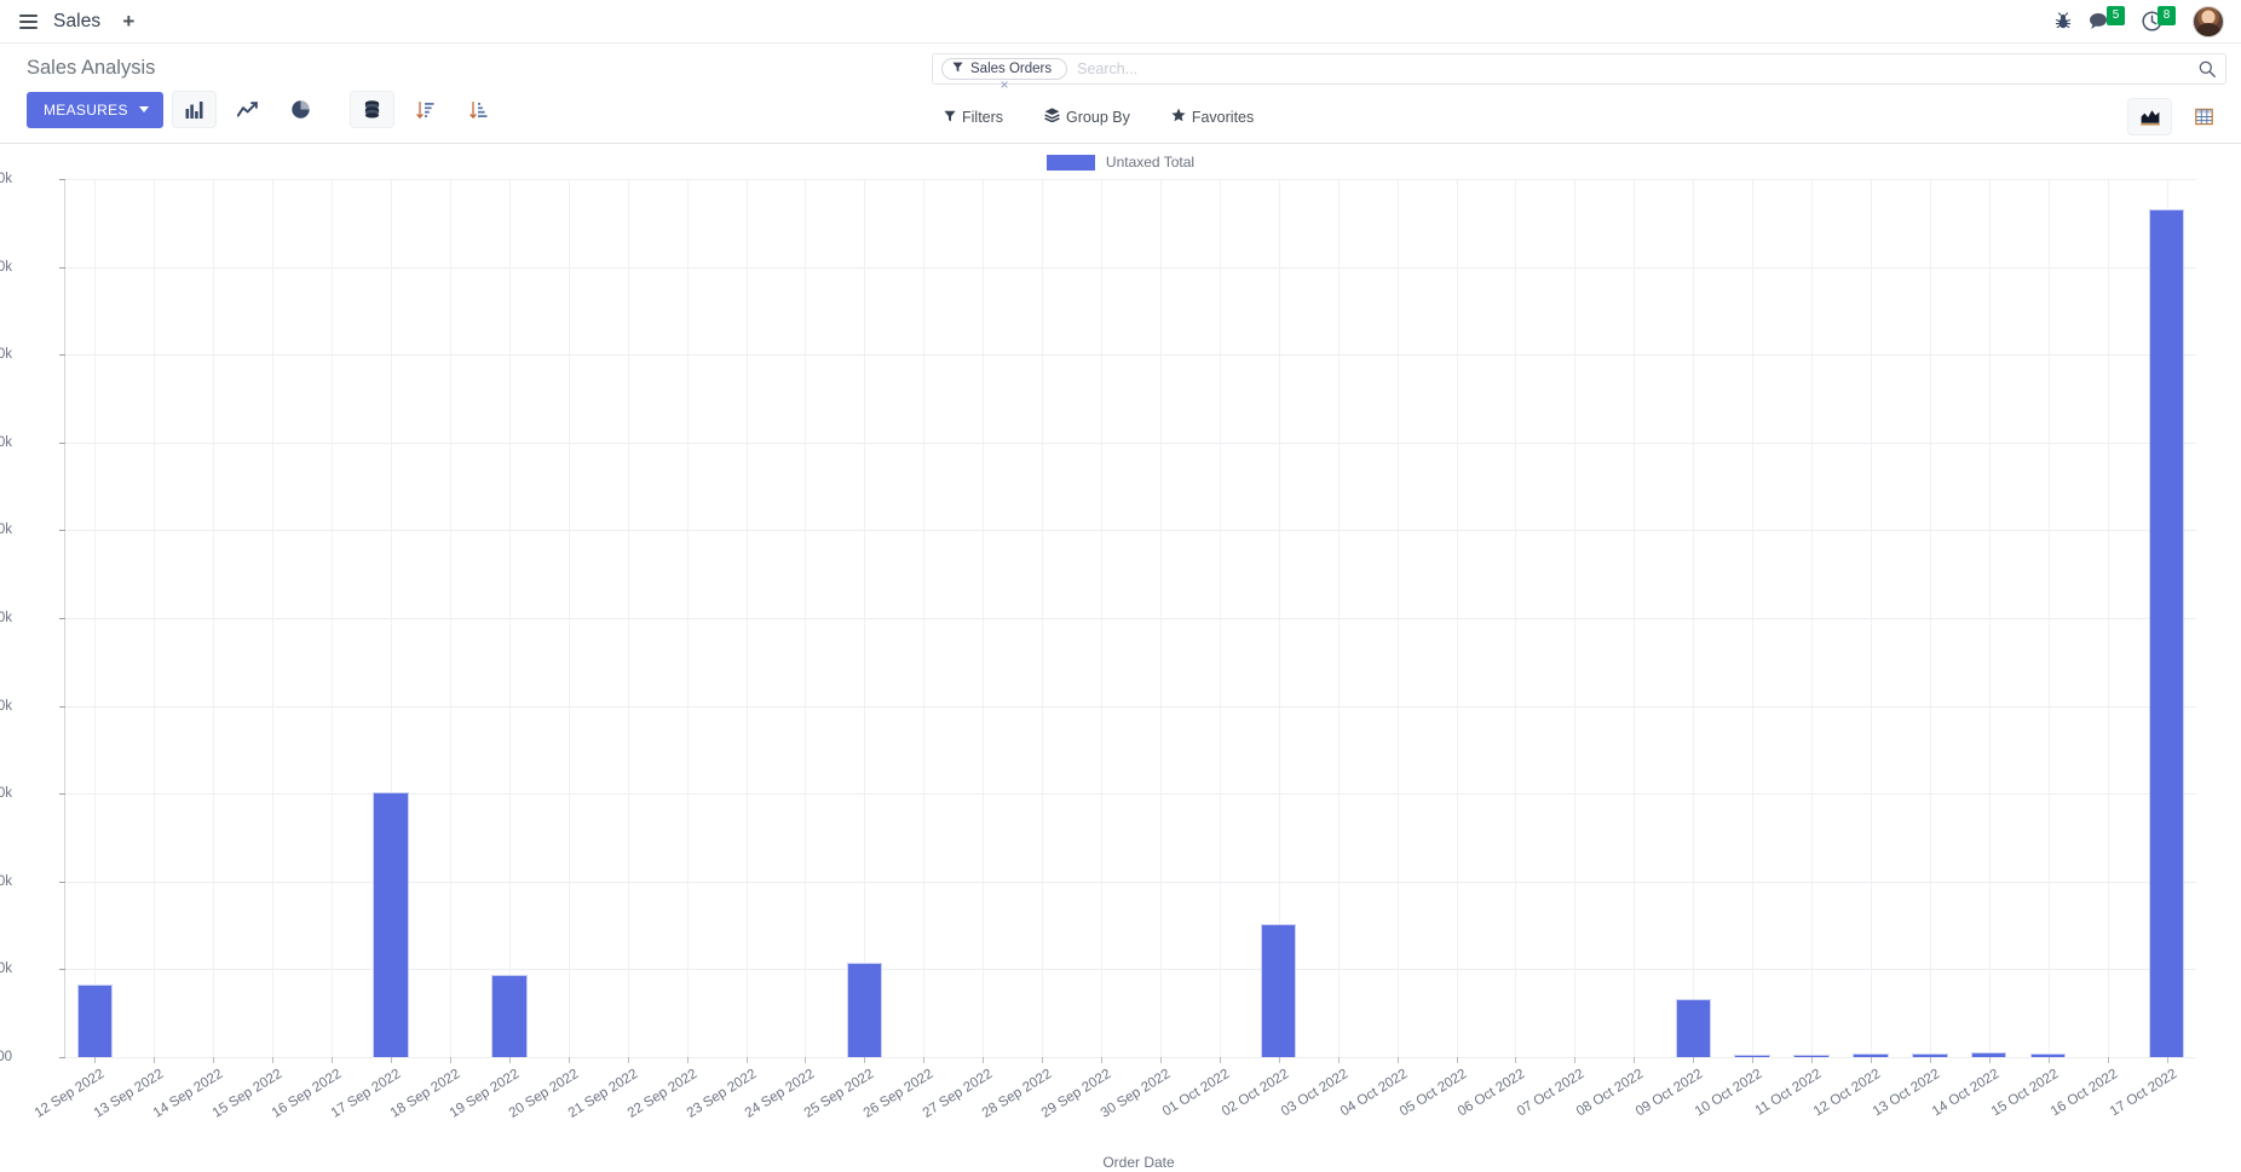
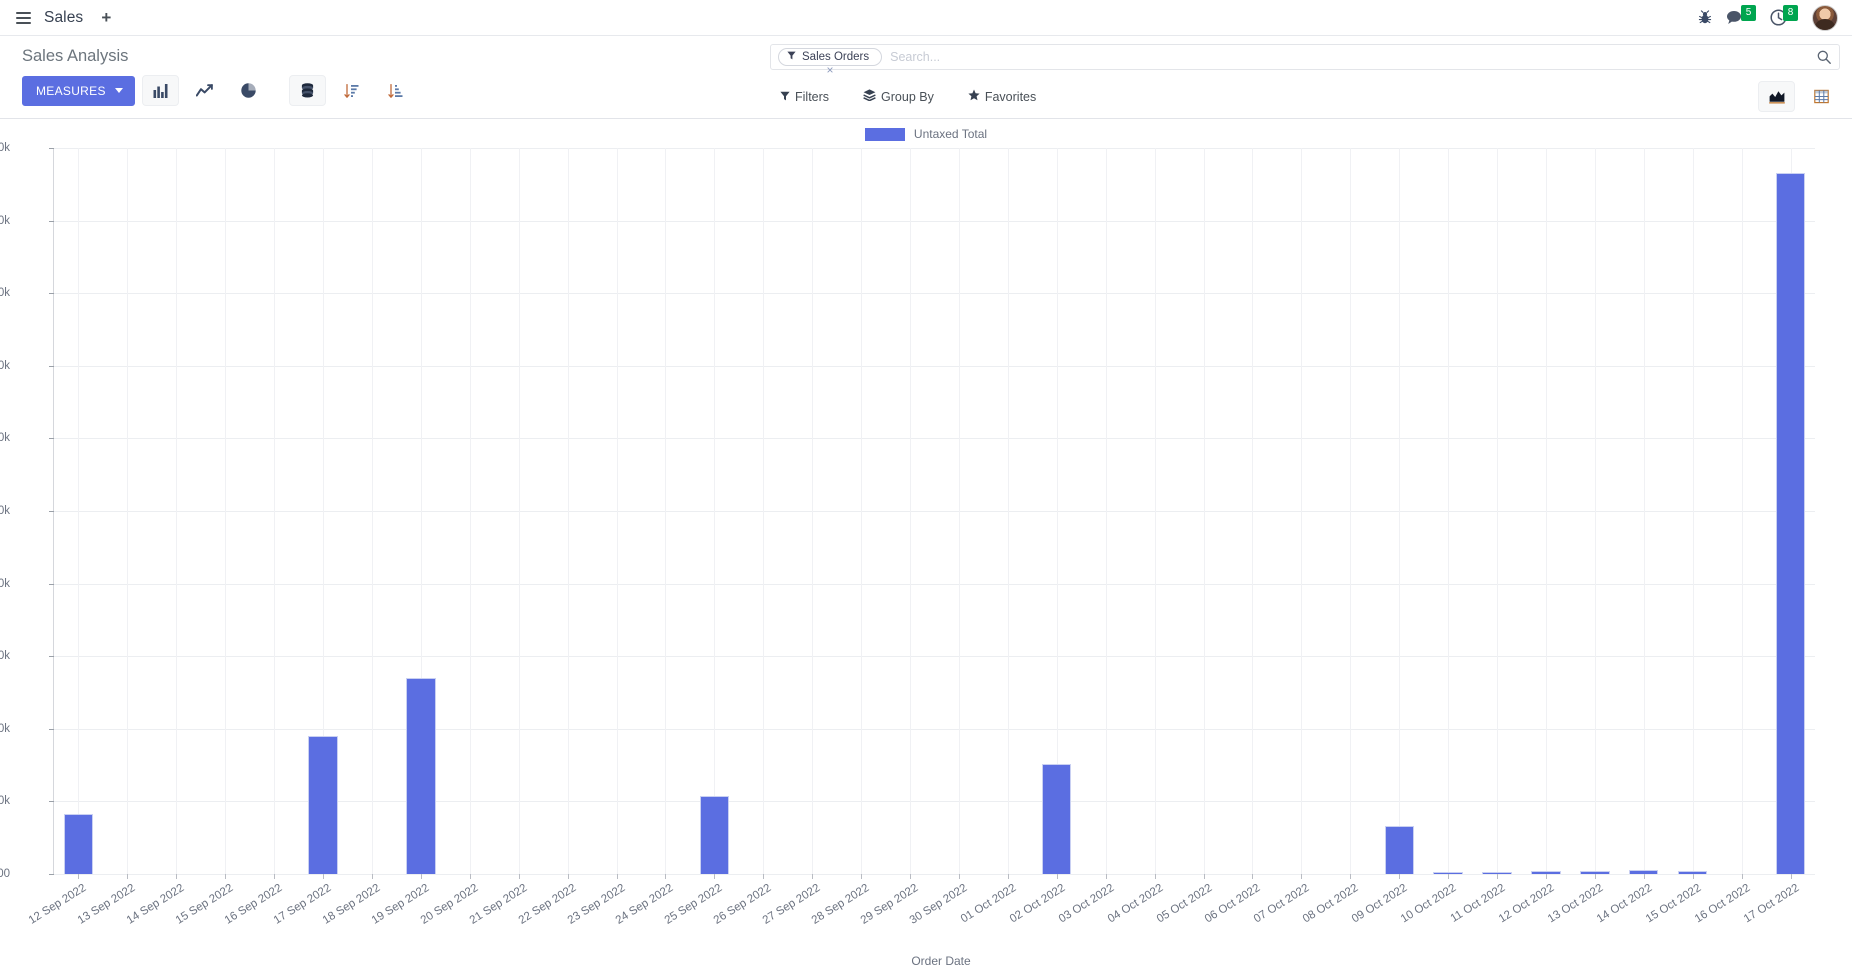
17 Sep 2022: 3.0k -> 1.9k
19 Sep 2022: 0.9k -> 2.7k
